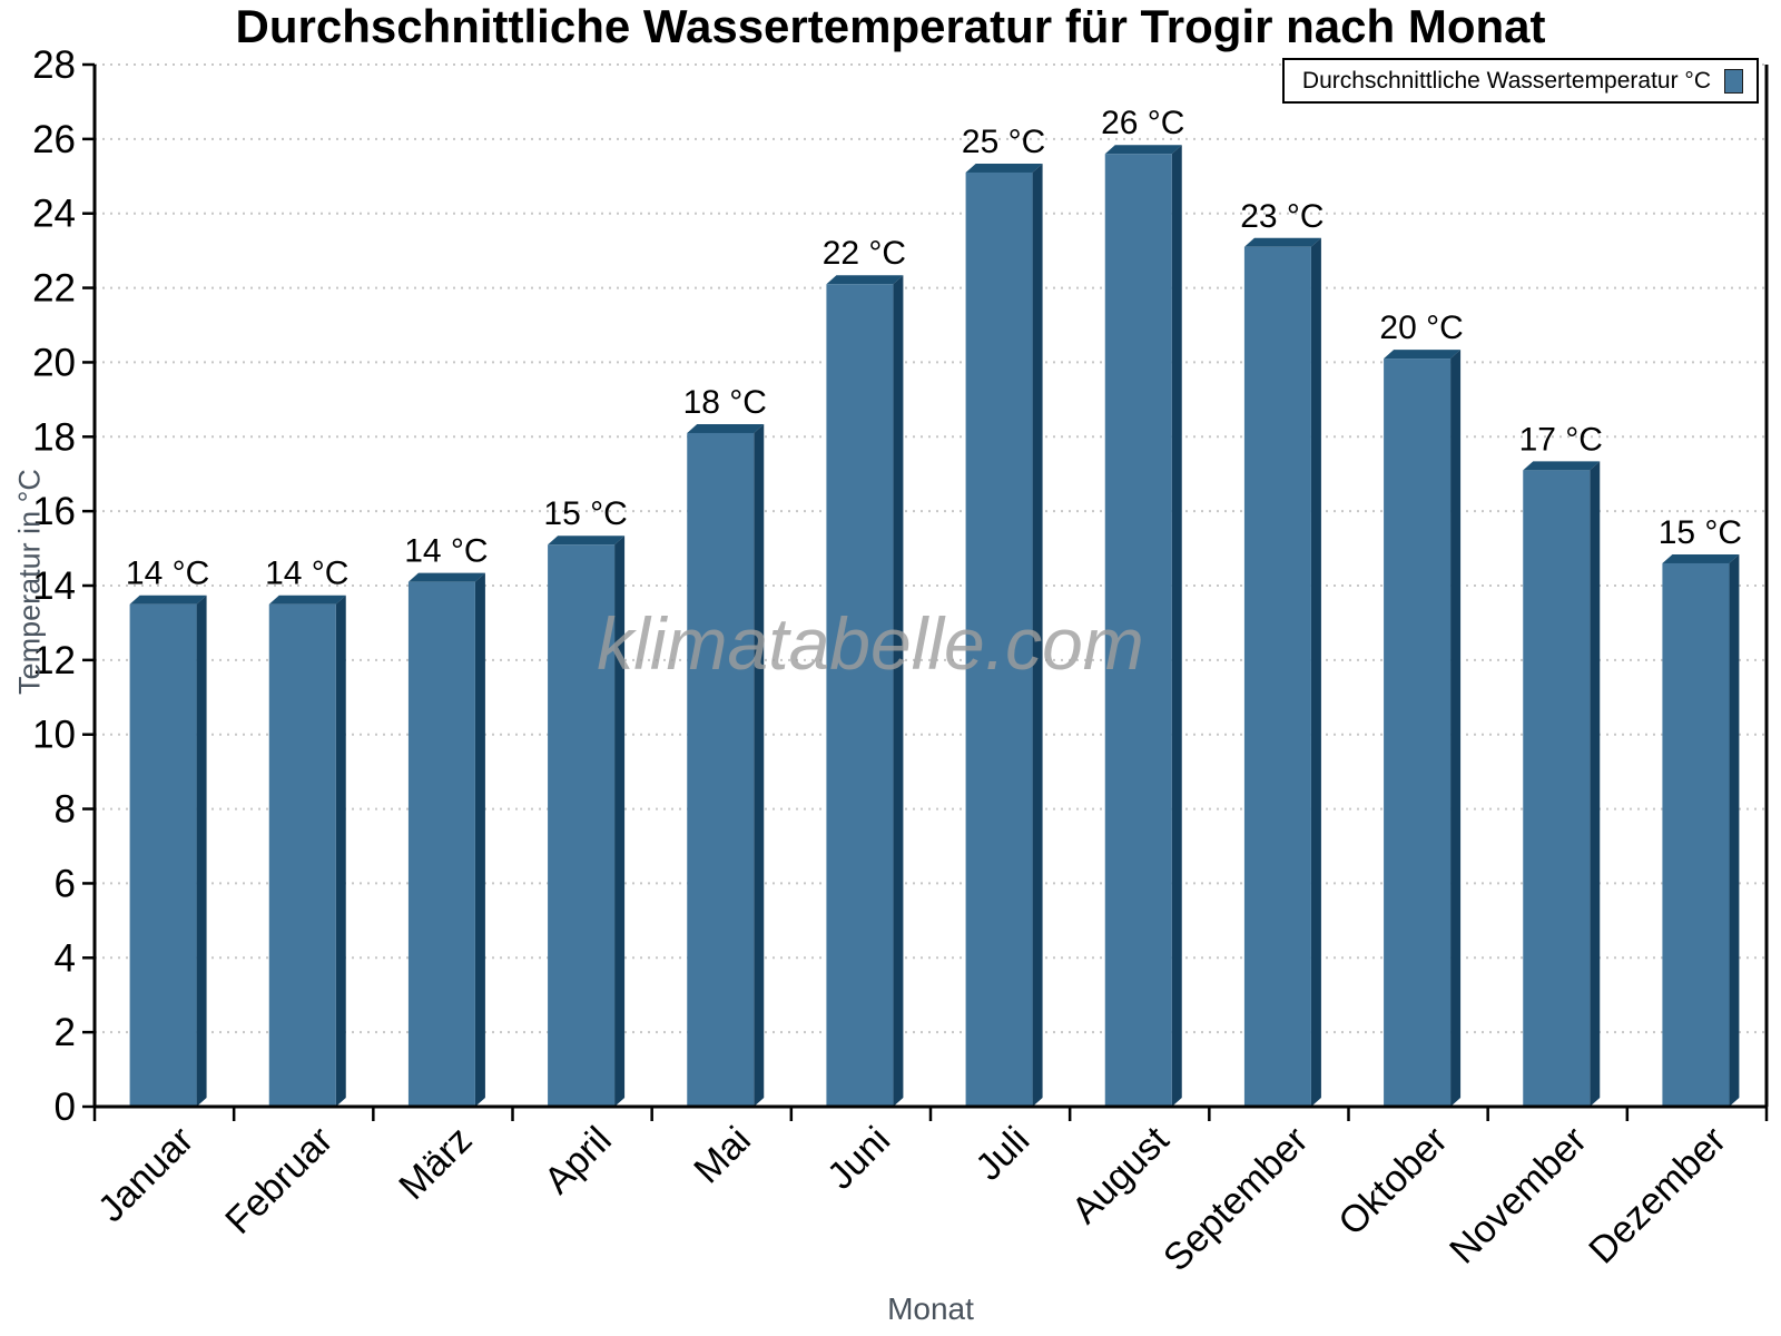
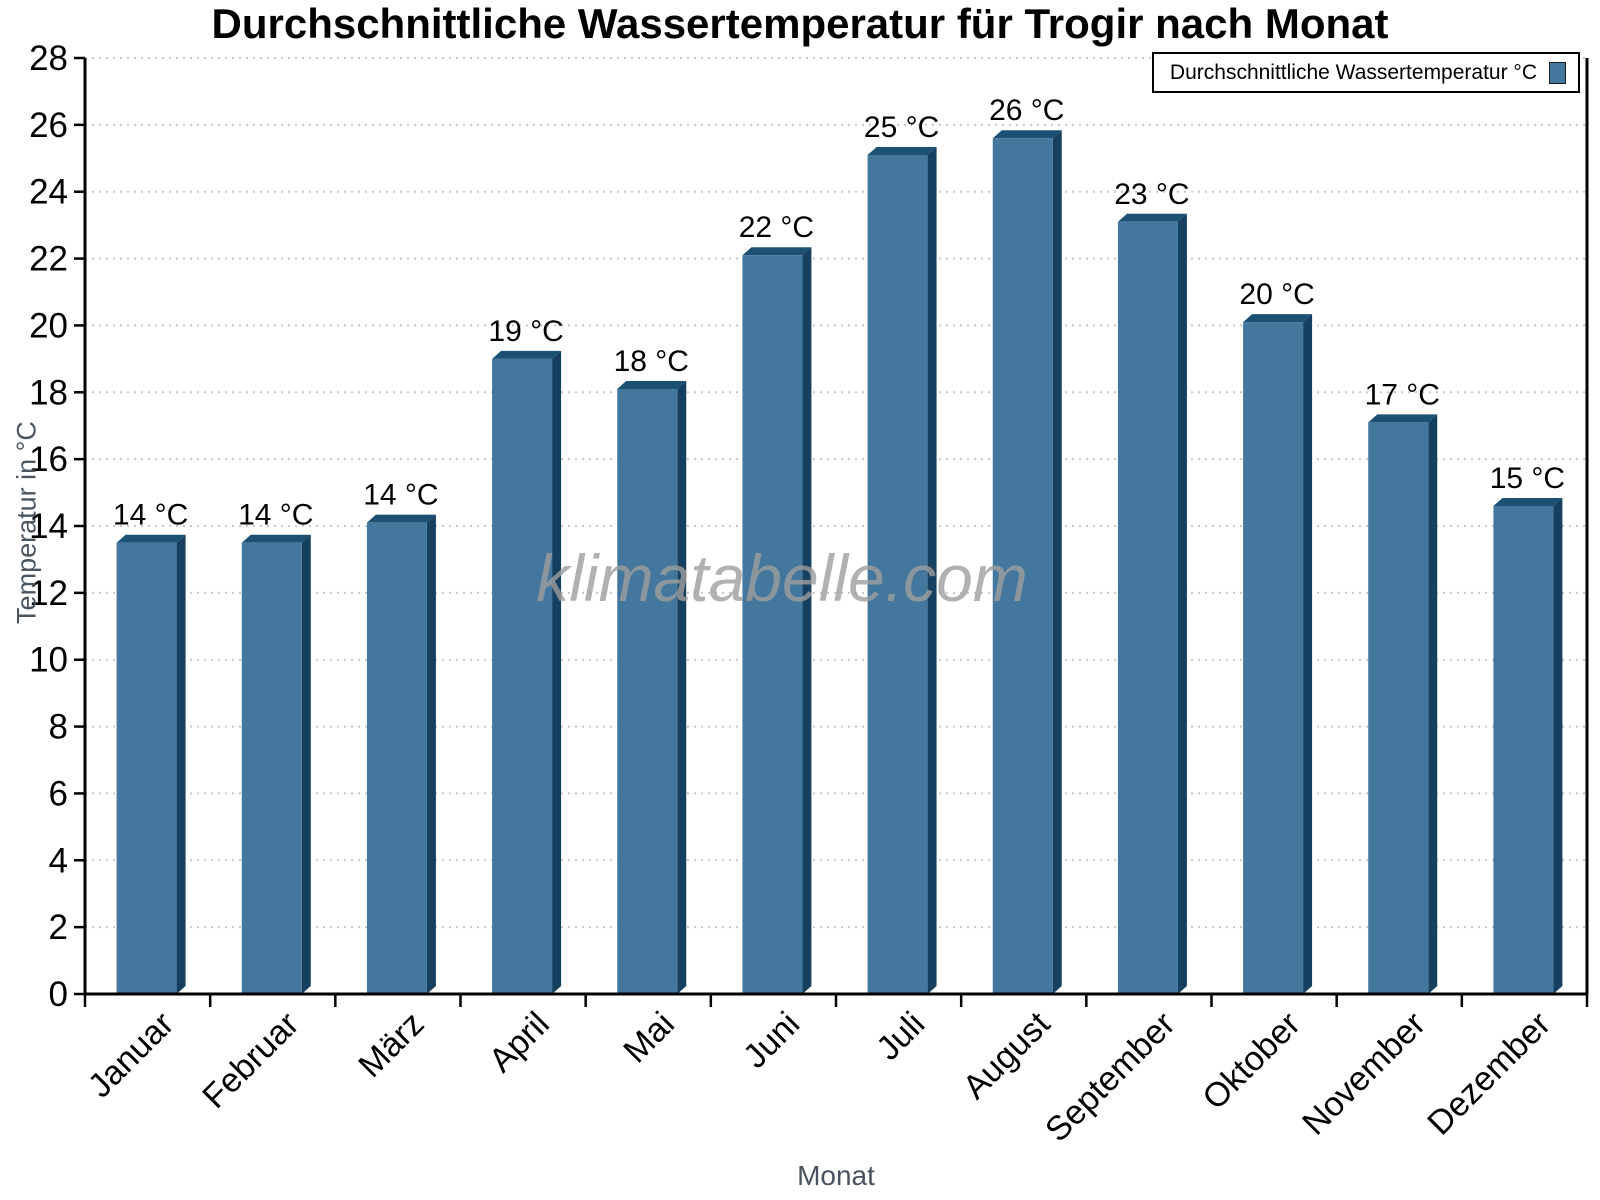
April: 15 -> 19
